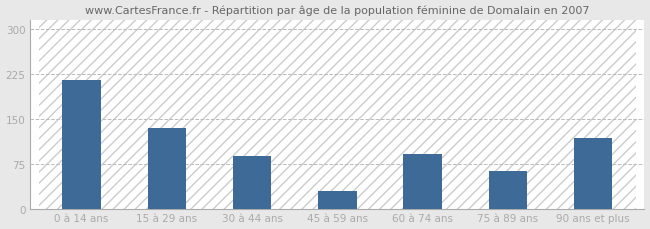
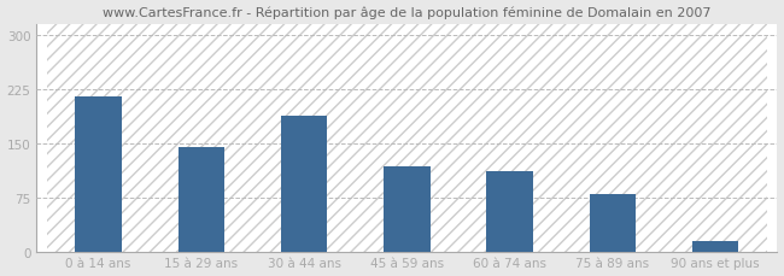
15 à 29 ans: 134 -> 145
30 à 44 ans: 88 -> 188
45 à 59 ans: 30 -> 118
60 à 74 ans: 92 -> 112
75 à 89 ans: 62 -> 80
90 ans et plus: 118 -> 15
